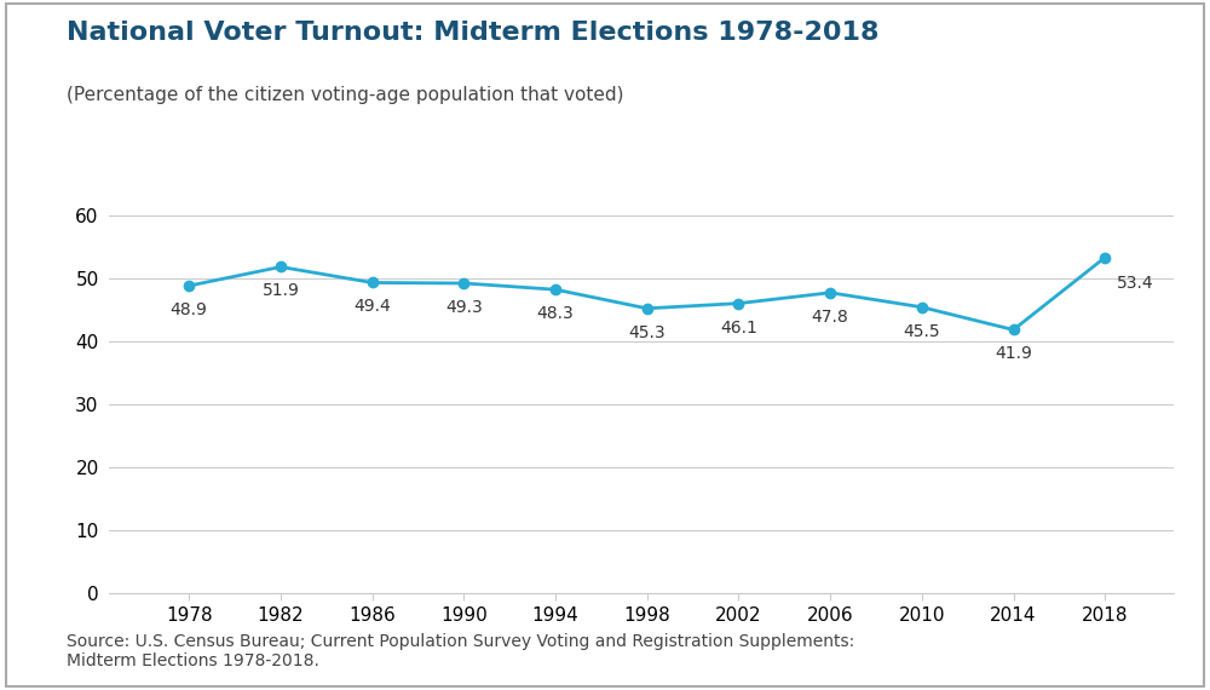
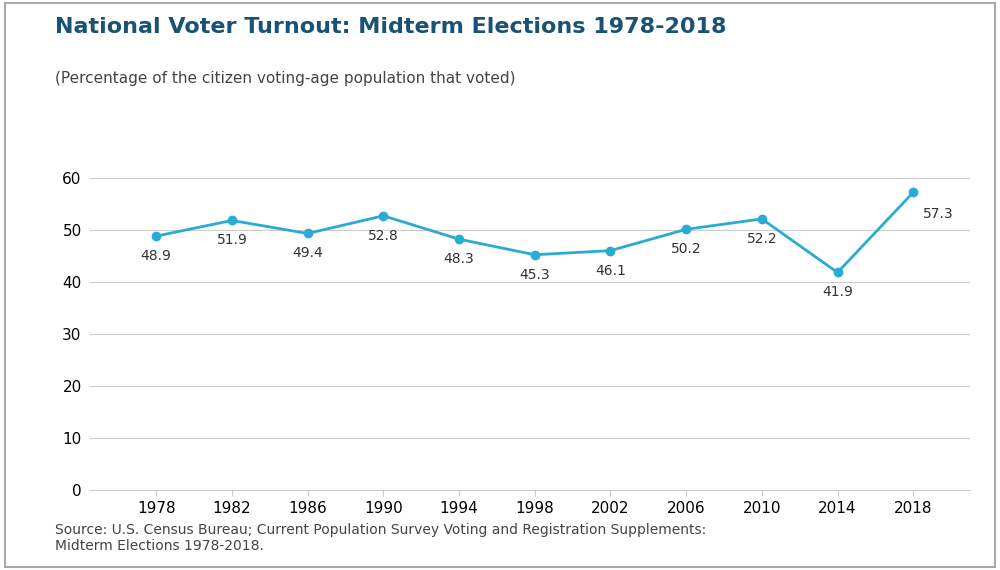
1990: 49.3 -> 52.8
2006: 47.8 -> 50.2
2010: 45.5 -> 52.2
2018: 53.4 -> 57.3
